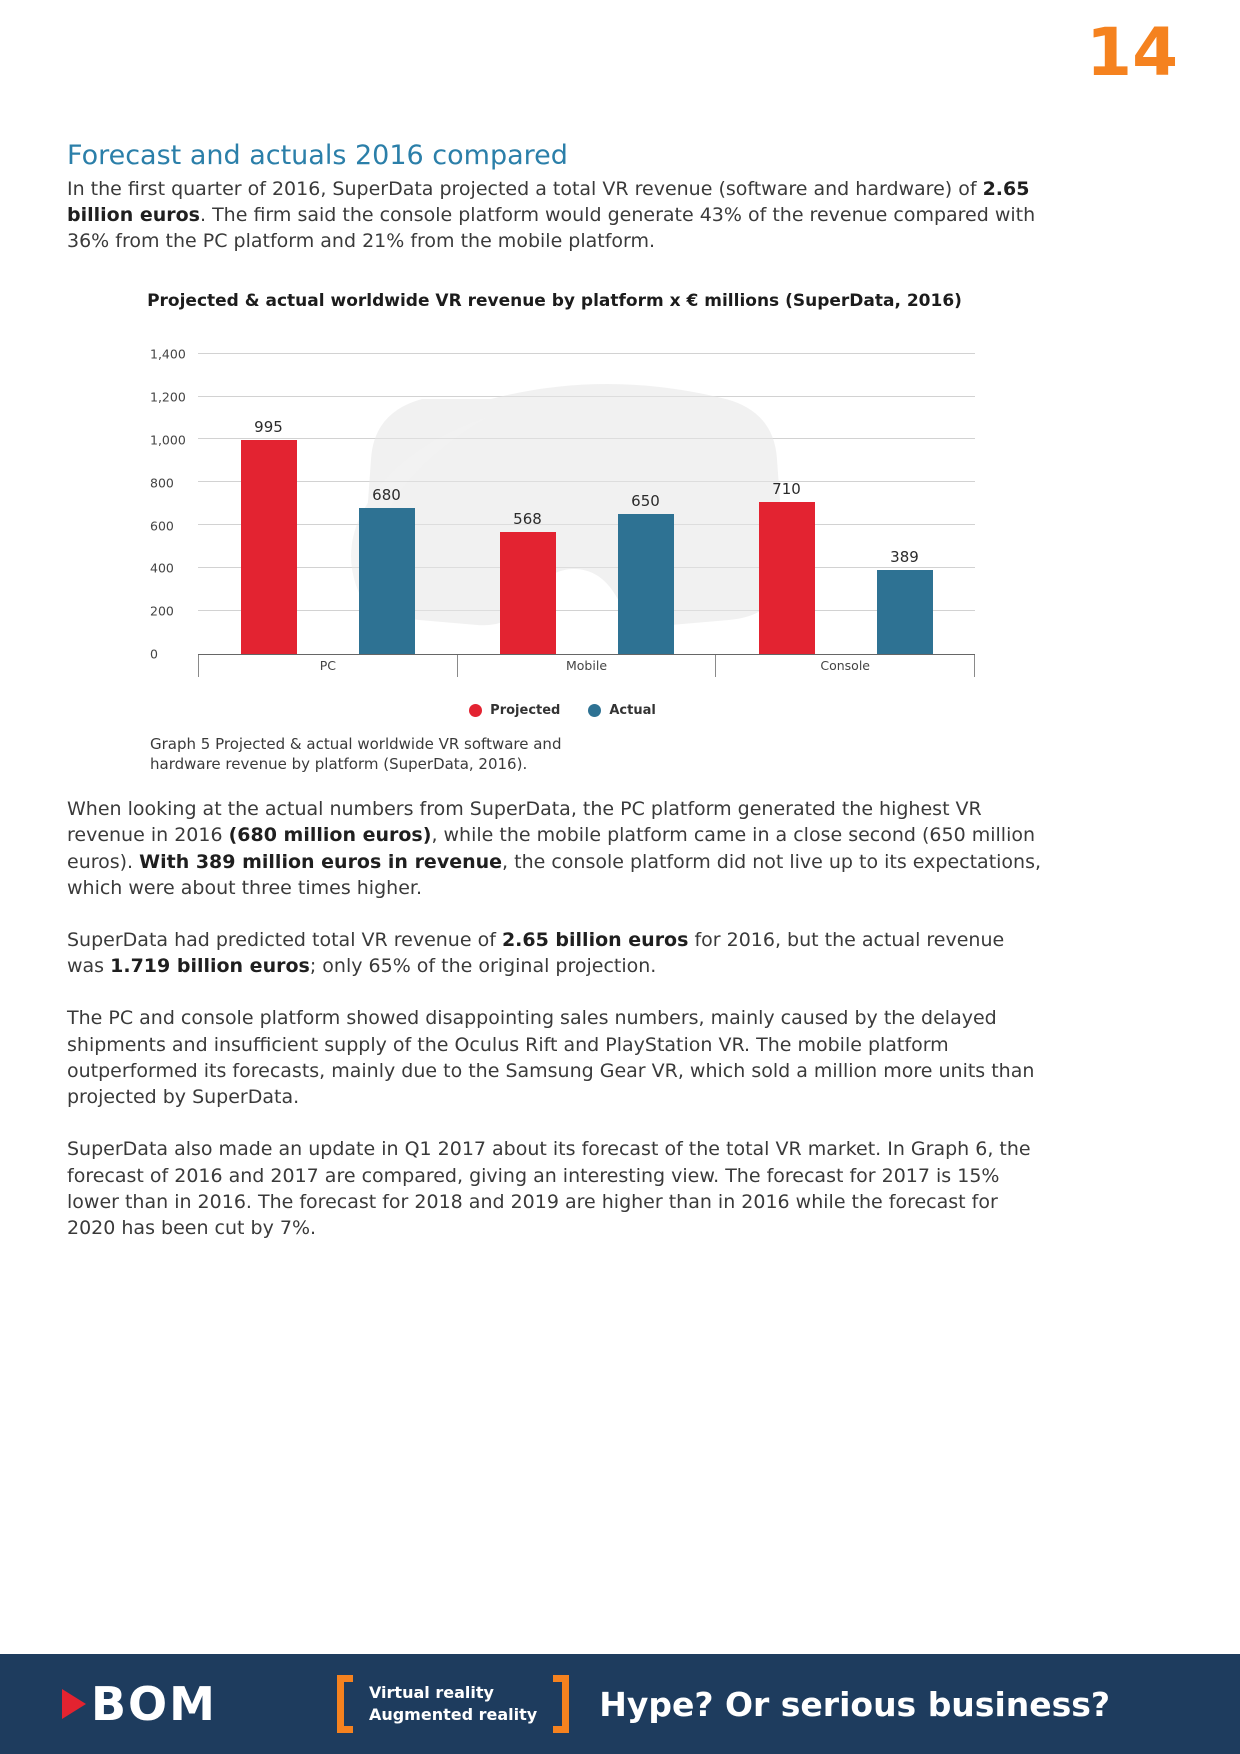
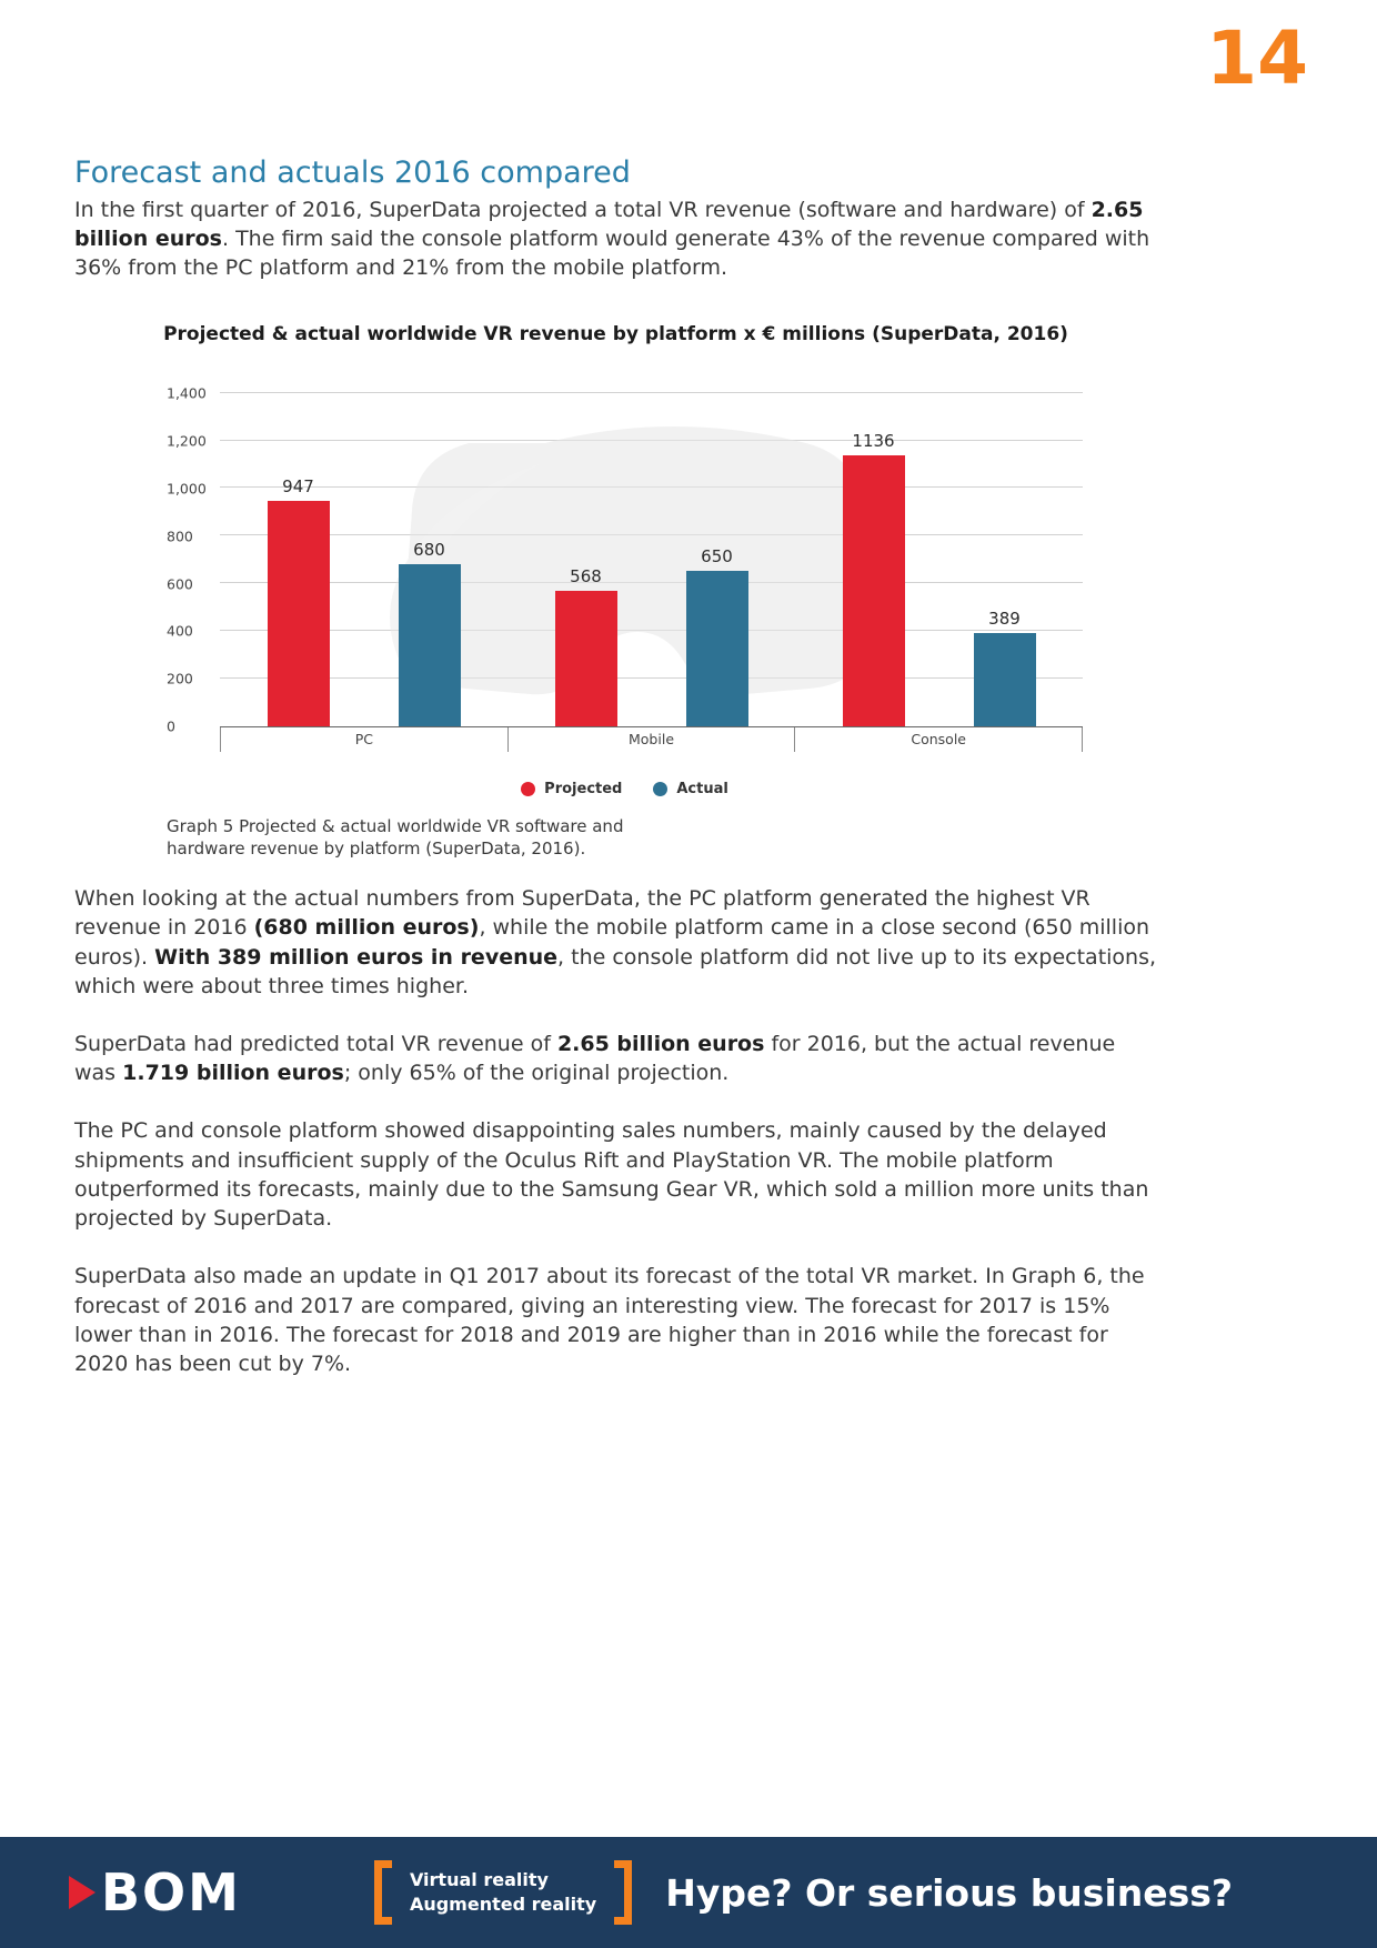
Projected/PC: 995 -> 947
Projected/Console: 710 -> 1136
